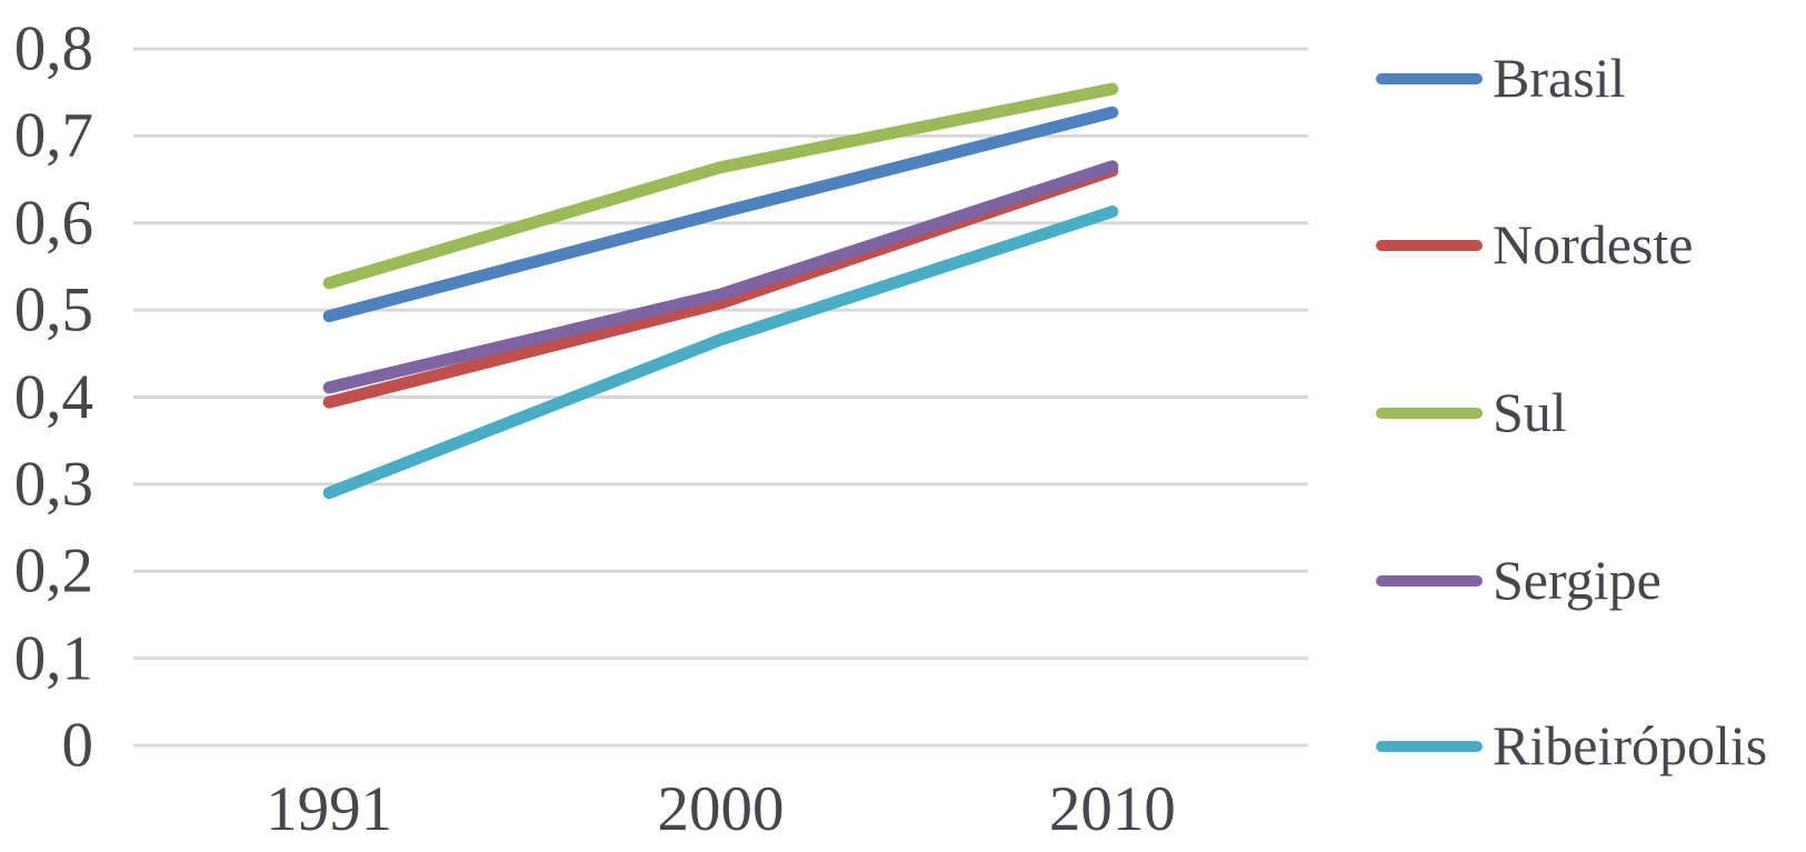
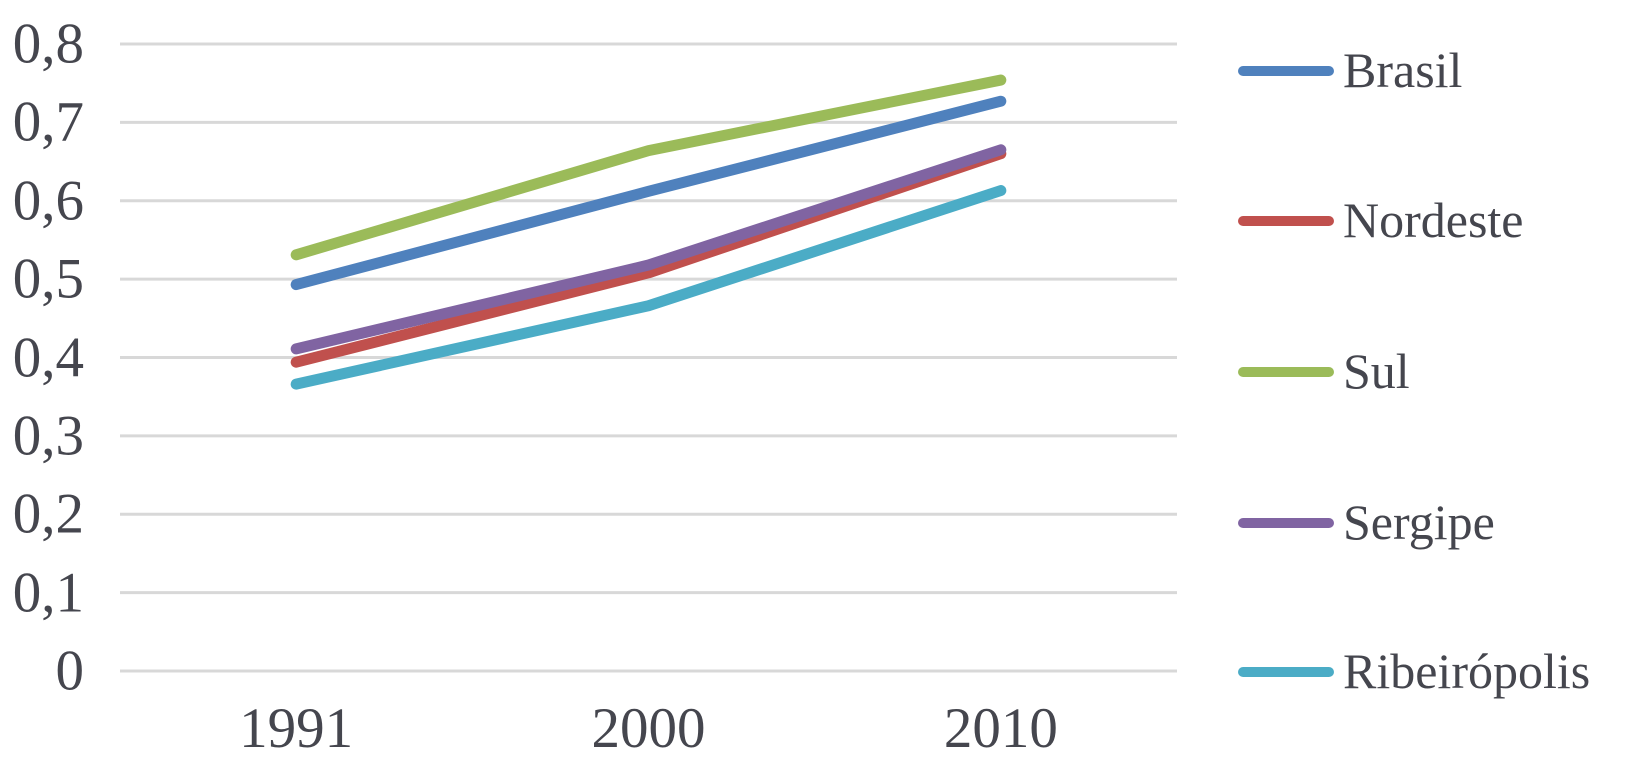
Ribeirópolis/1991: 0,29 -> 0,37
